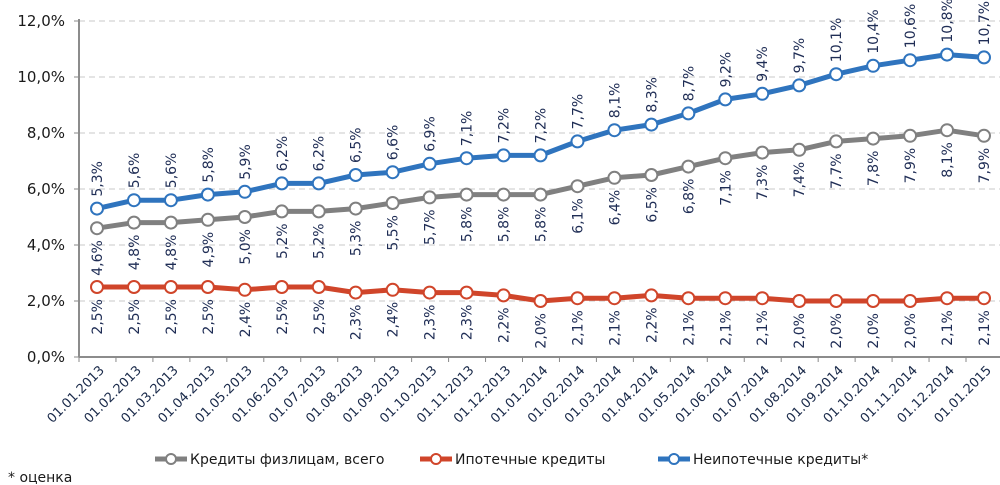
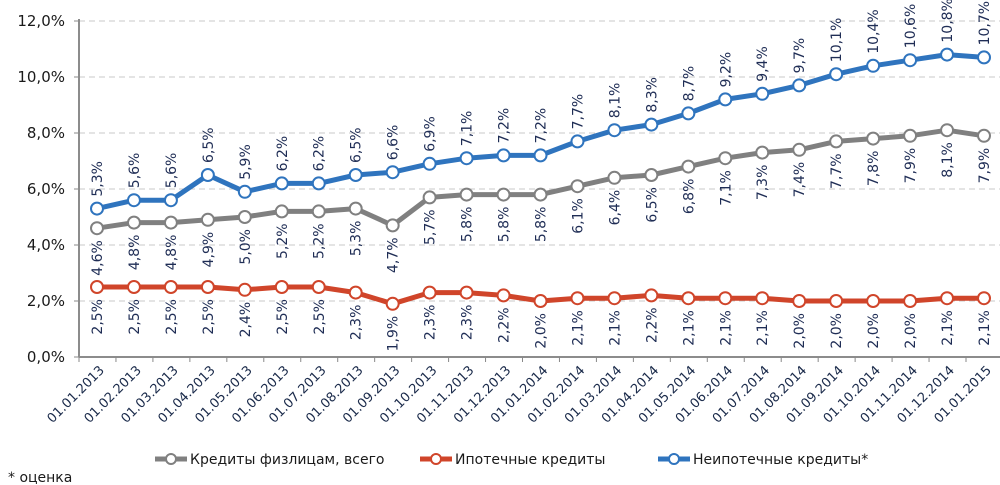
Неипотечные кредиты*/01.04.2013: 5,8% -> 6,5%
Кредиты физлицам, всего/01.09.2013: 5,5% -> 4,7%
Ипотечные кредиты/01.09.2013: 2,4% -> 1,9%
